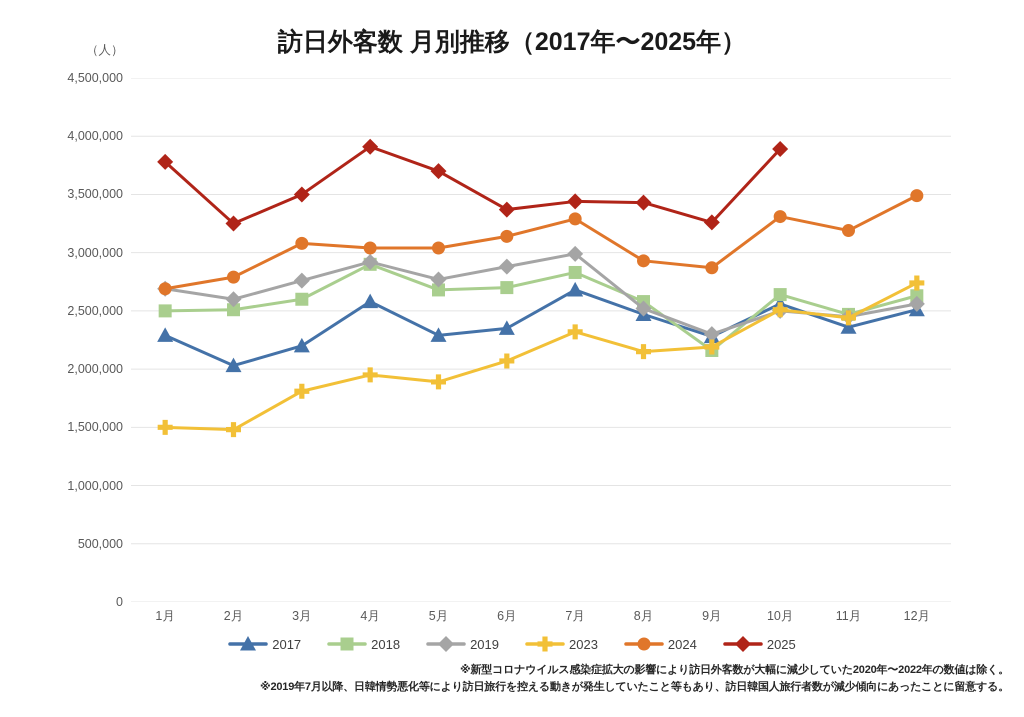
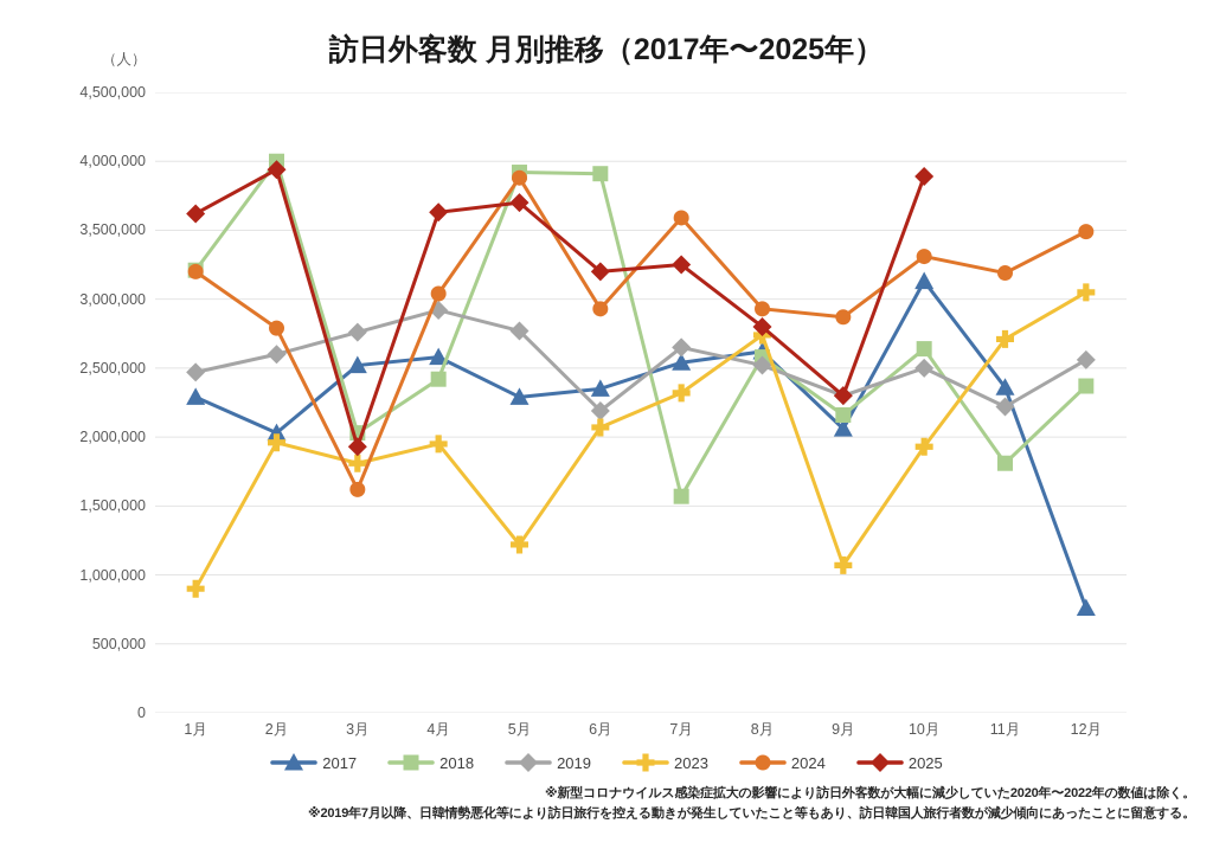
2018/1月: 2500000 -> 3210000
2019/1月: 2690000 -> 2470000
2023/1月: 1500000 -> 900000
2024/1月: 2690000 -> 3200000
2025/1月: 3780000 -> 3620000
2018/2月: 2510000 -> 4000000
2023/2月: 1480000 -> 1960000
2025/2月: 3250000 -> 3940000
2017/3月: 2200000 -> 2520000
2018/3月: 2600000 -> 2030000
2024/3月: 3080000 -> 1620000
2025/3月: 3500000 -> 1930000
2018/4月: 2900000 -> 2420000
2025/4月: 3910000 -> 3630000
2018/5月: 2680000 -> 3920000
2023/5月: 1890000 -> 1220000
2024/5月: 3040000 -> 3880000
2018/6月: 2700000 -> 3910000
2019/6月: 2880000 -> 2190000
2024/6月: 3140000 -> 2930000
2025/6月: 3370000 -> 3200000
2017/7月: 2680000 -> 2540000
2018/7月: 2830000 -> 1570000
2019/7月: 2990000 -> 2650000
2024/7月: 3290000 -> 3590000
2025/7月: 3440000 -> 3250000
2017/8月: 2470000 -> 2620000
2023/8月: 2150000 -> 2740000
2025/8月: 3430000 -> 2800000
2017/9月: 2280000 -> 2060000
2023/9月: 2190000 -> 1070000
2025/9月: 3260000 -> 2300000
2017/10月: 2560000 -> 3130000
2023/10月: 2510000 -> 1930000
2018/11月: 2470000 -> 1810000
2019/11月: 2450000 -> 2220000
2023/11月: 2440000 -> 2710000
2017/12月: 2510000 -> 760000
2018/12月: 2630000 -> 2370000
2023/12月: 2740000 -> 3050000
